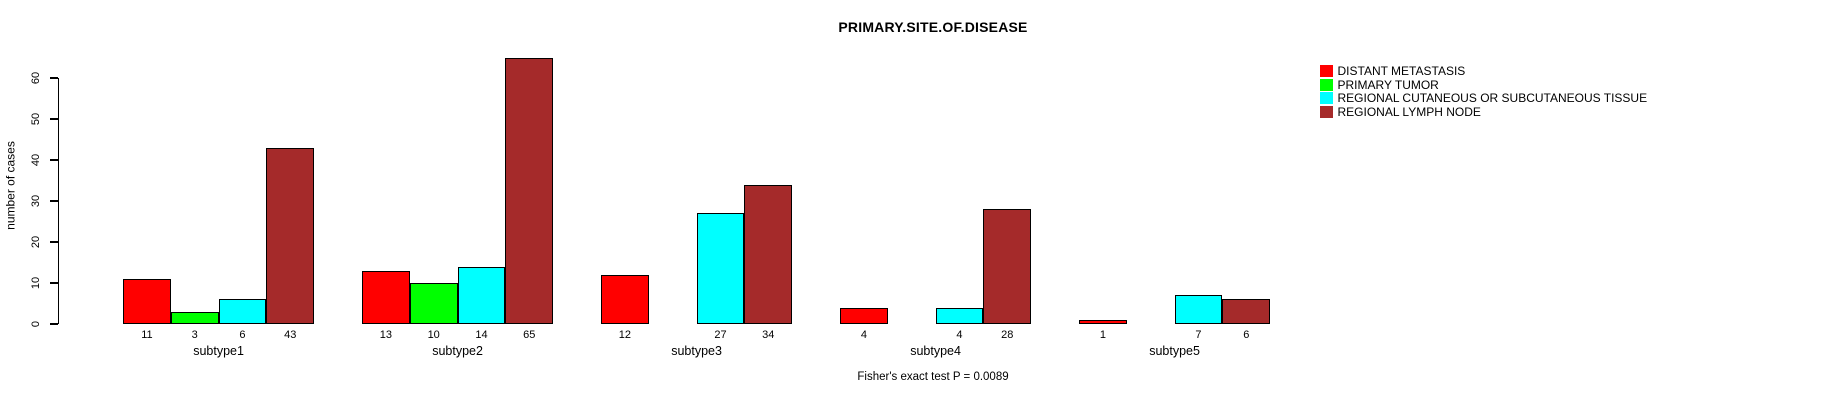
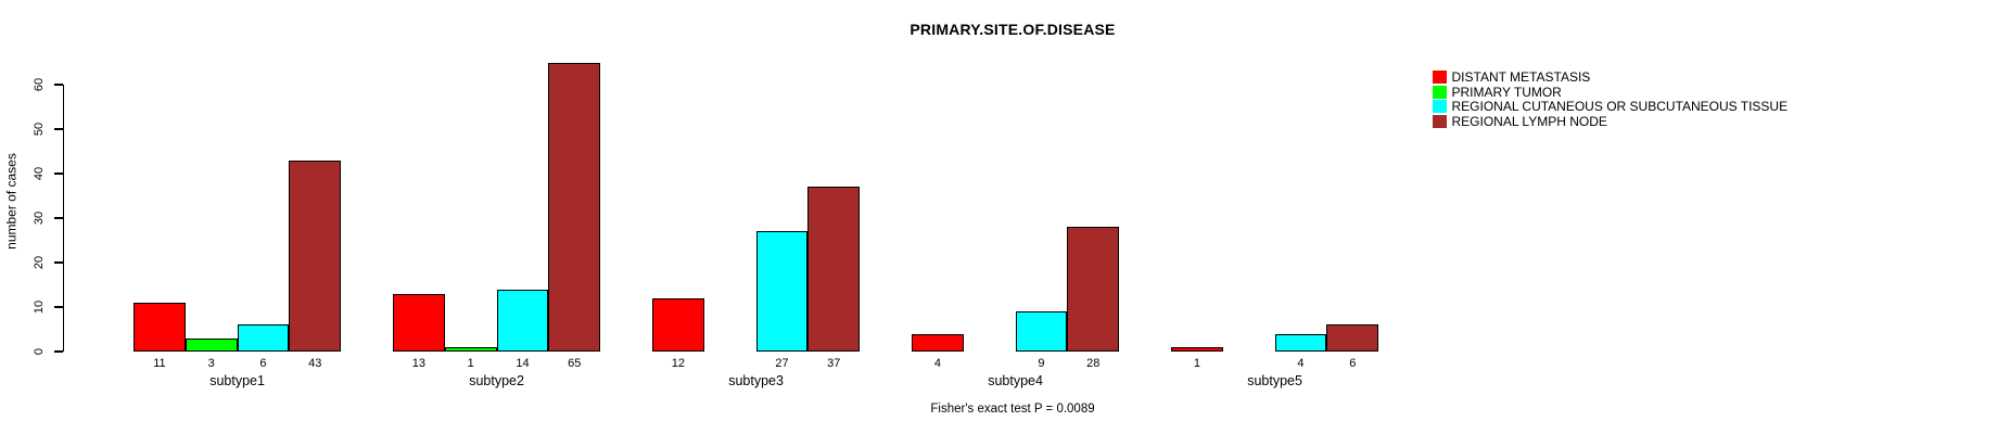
PRIMARY TUMOR/subtype2: 10 -> 1
REGIONAL LYMPH NODE/subtype3: 34 -> 37
REGIONAL CUTANEOUS OR SUBCUTANEOUS TISSUE/subtype4: 4 -> 9
REGIONAL CUTANEOUS OR SUBCUTANEOUS TISSUE/subtype5: 7 -> 4
